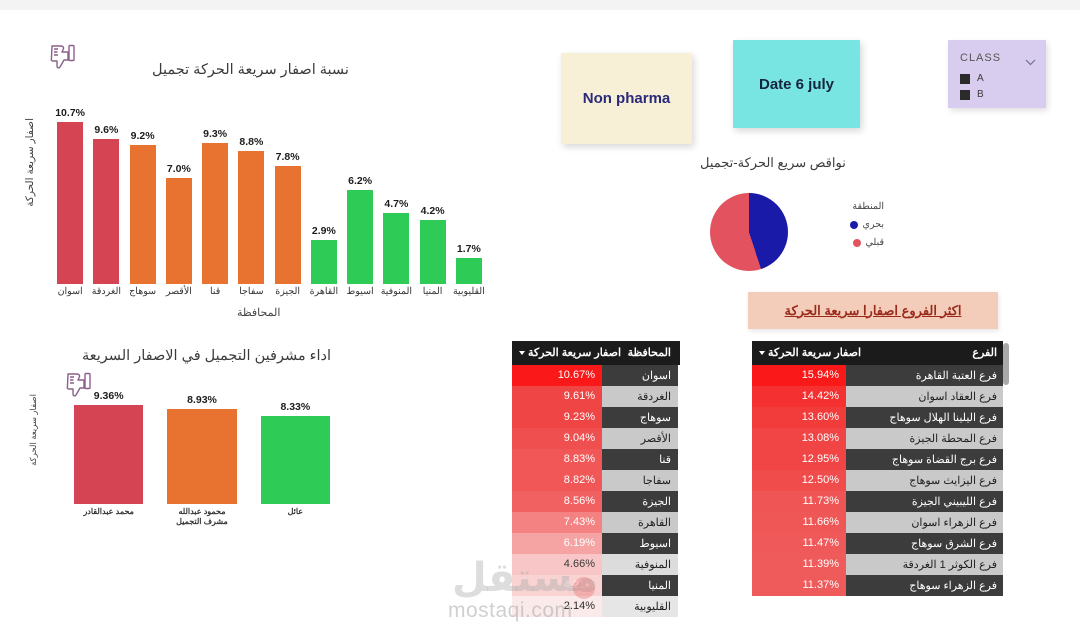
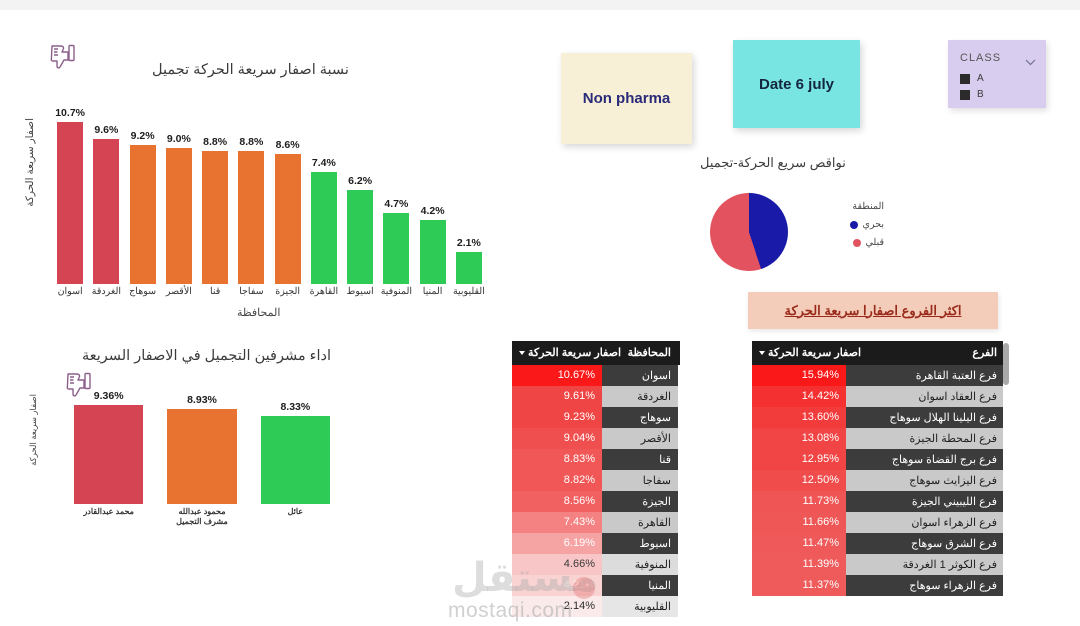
نسبة اصفار سريعة الحركة تجميل/الأقصر: 7.0% -> 9.0%
نسبة اصفار سريعة الحركة تجميل/قنا: 9.3% -> 8.8%
نسبة اصفار سريعة الحركة تجميل/الجيزة: 7.8% -> 8.6%
نسبة اصفار سريعة الحركة تجميل/القاهرة: 2.9% -> 7.4%
نسبة اصفار سريعة الحركة تجميل/القليوبية: 1.7% -> 2.1%
